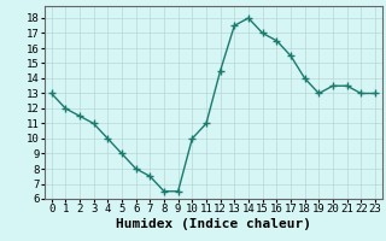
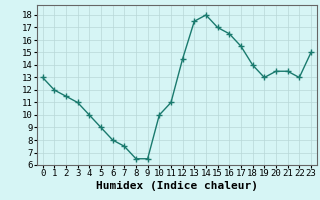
23: 13.0 -> 15.0
